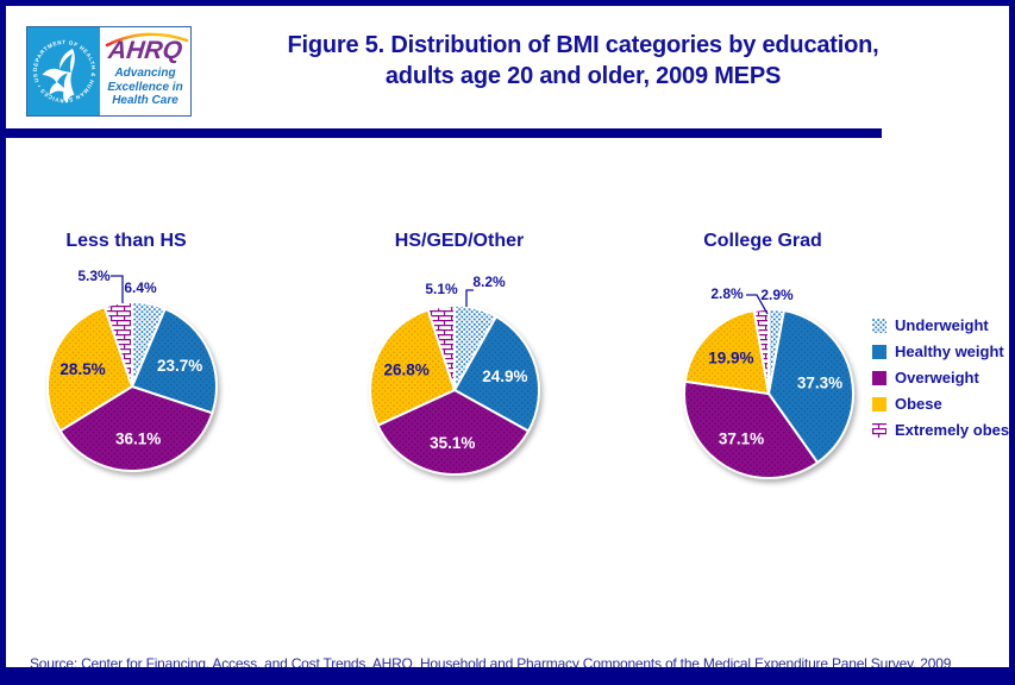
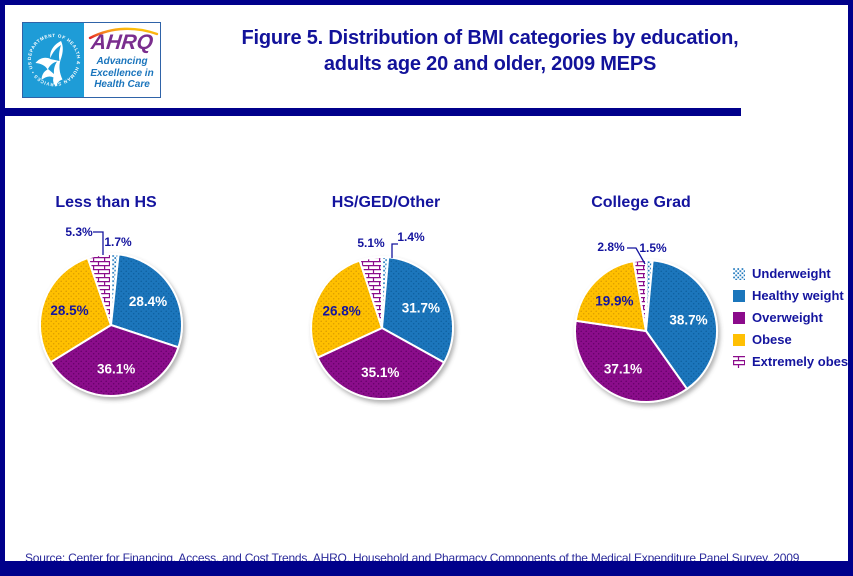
Less than HS/Underweight: 6.4% -> 1.7%
Less than HS/Healthy weight: 23.7% -> 28.4%
HS/GED/Other/Underweight: 8.2% -> 1.4%
HS/GED/Other/Healthy weight: 24.9% -> 31.7%
College Grad/Underweight: 2.9% -> 1.5%
College Grad/Healthy weight: 37.3% -> 38.7%
